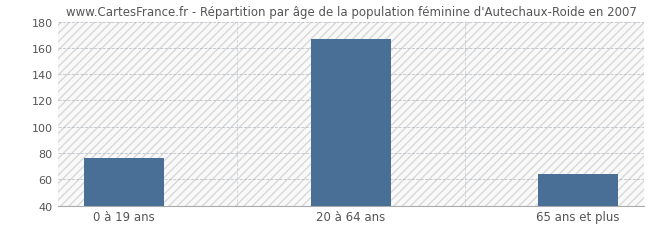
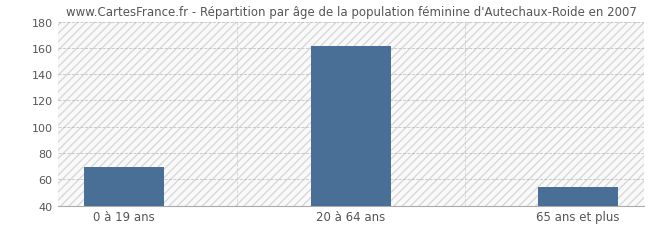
0 à 19 ans: 76 -> 69
20 à 64 ans: 167 -> 161
65 ans et plus: 64 -> 54
